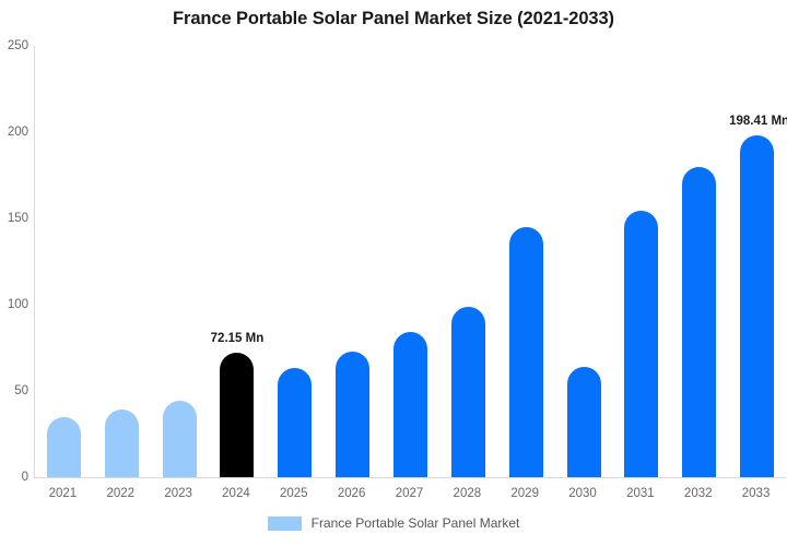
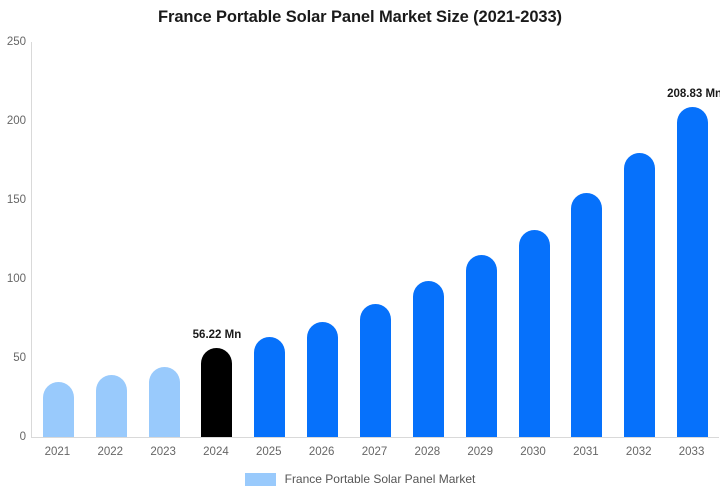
2024: 72.15 -> 56.22
2029: 145 -> 115
2030: 64 -> 131
2033: 198.41 -> 208.83
